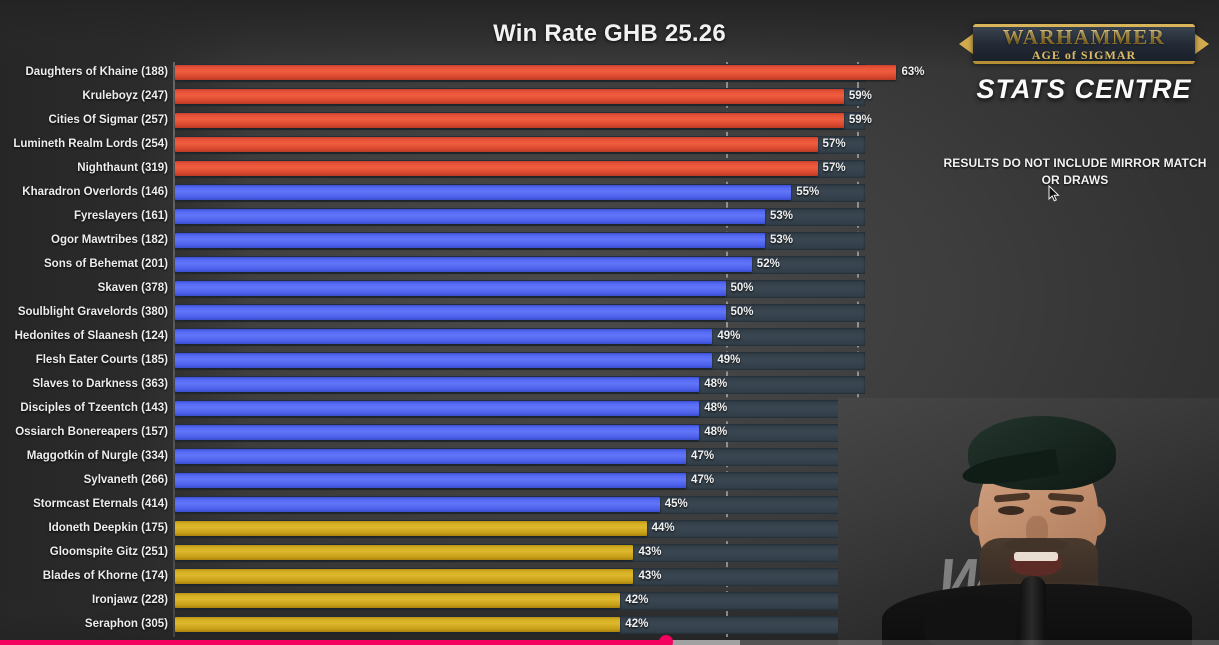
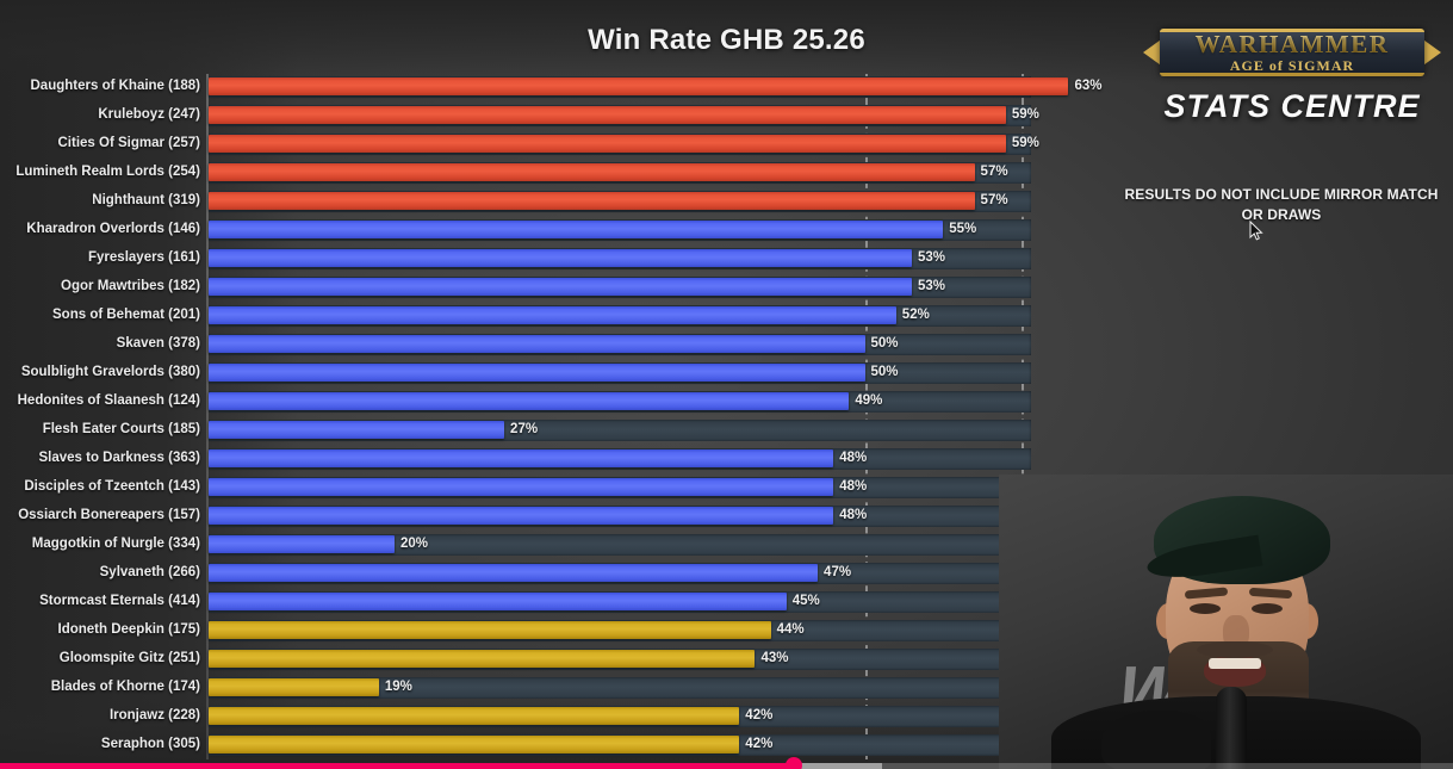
Flesh Eater Courts (185): 49% -> 27%
Maggotkin of Nurgle (334): 47% -> 20%
Blades of Khorne (174): 43% -> 19%
